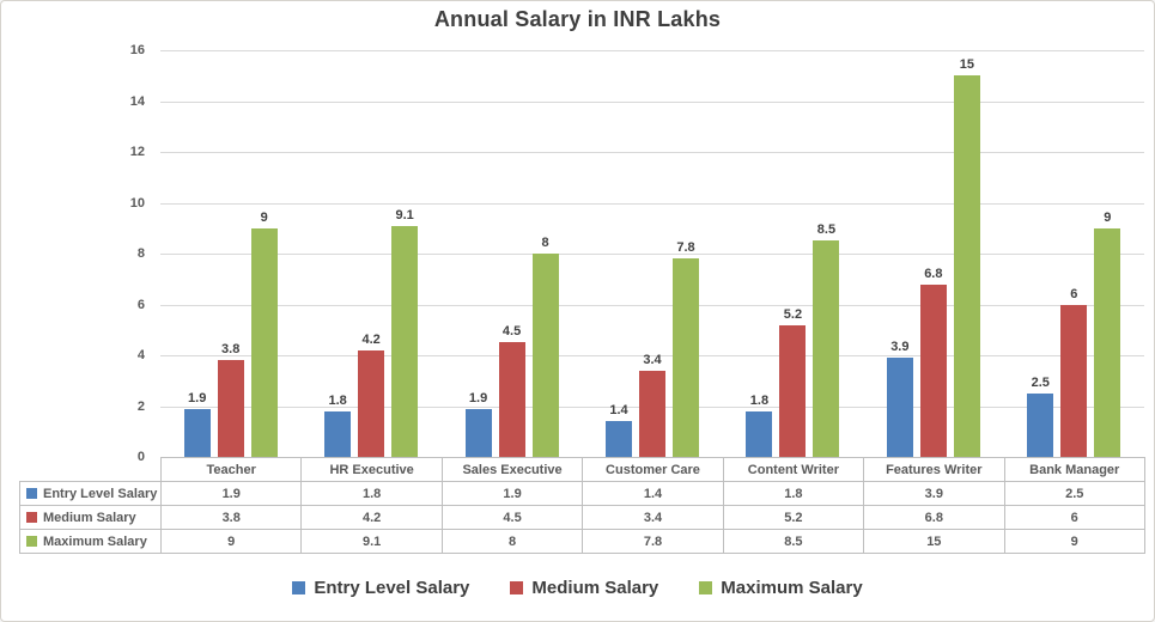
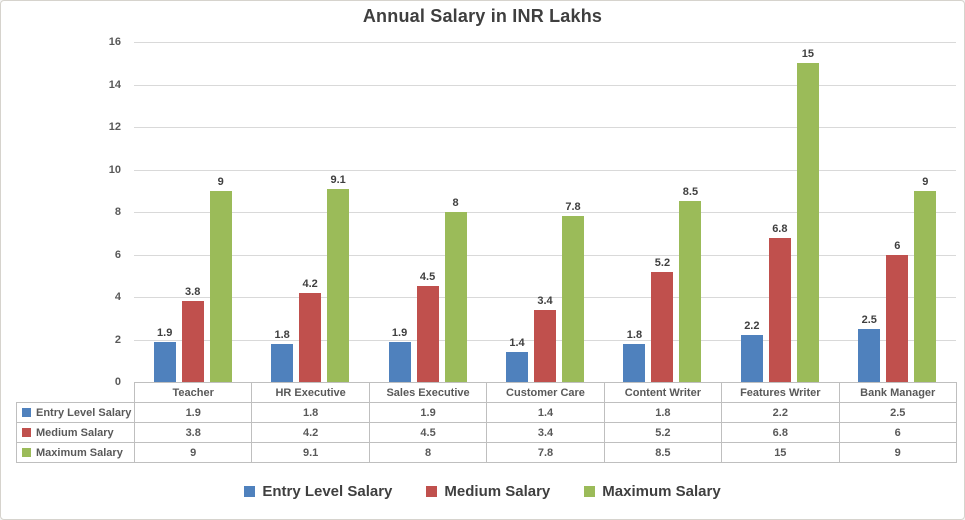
Entry Level Salary/Features Writer: 3.9 -> 2.2
